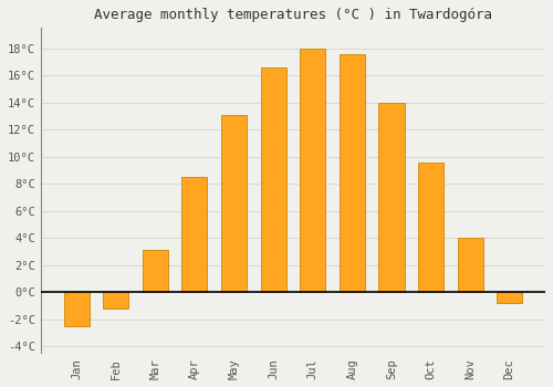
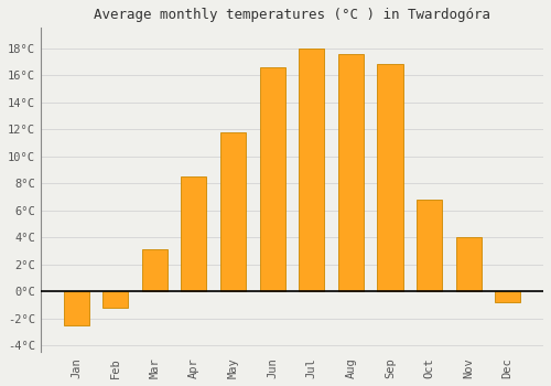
May: 13.1°C -> 11.8°C
Sep: 14.0°C -> 16.8°C
Oct: 9.6°C -> 6.8°C
